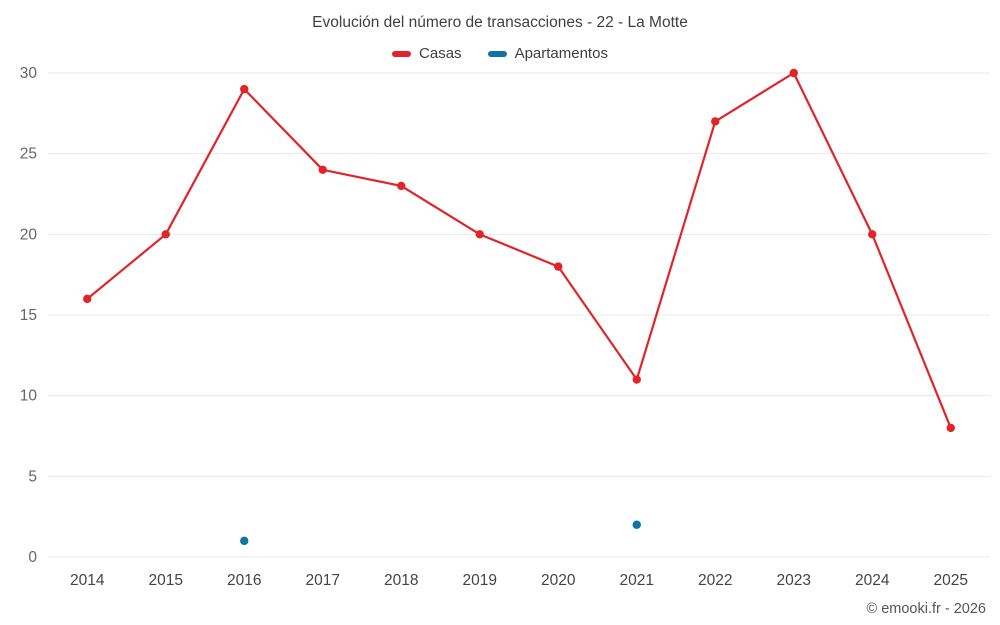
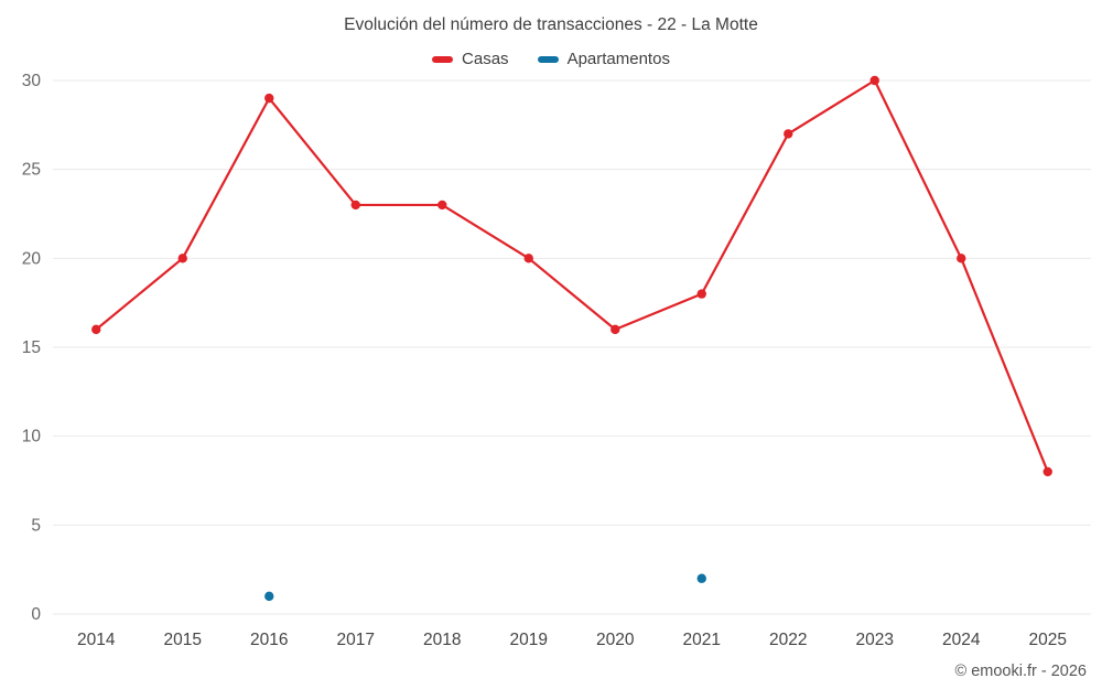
Casas/2017: 24 -> 23
Casas/2020: 18 -> 16
Casas/2021: 11 -> 18
